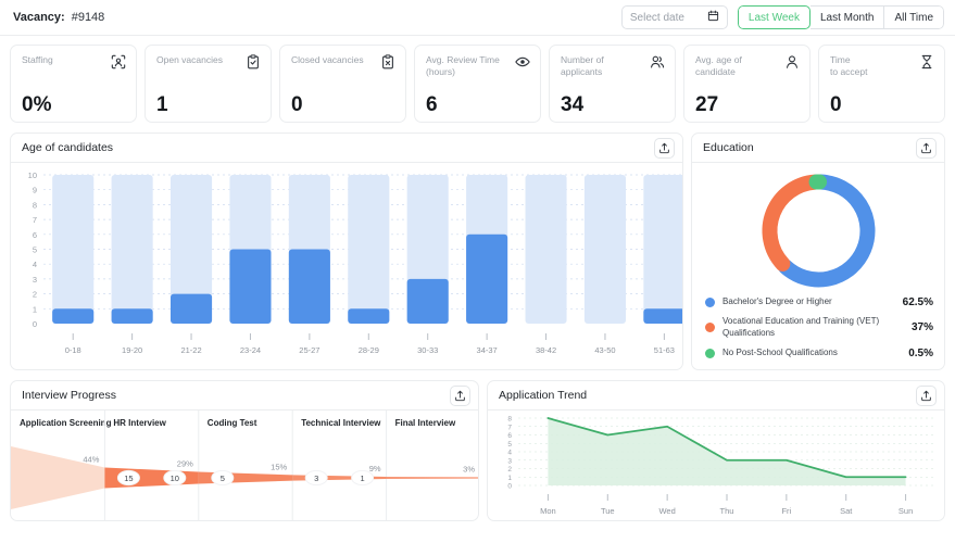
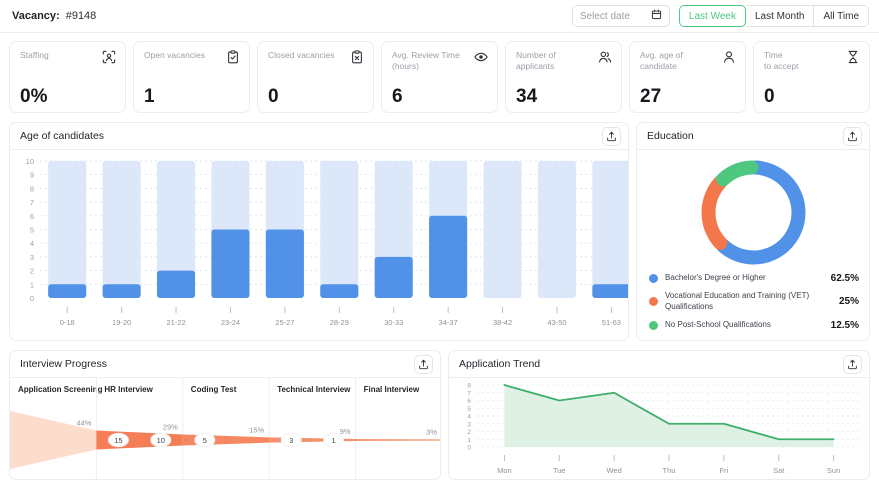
Education/Vocational Education and Training (VET) Qualifications: 37% -> 25%
Education/No Post-School Qualifications: 0.5% -> 12.5%
